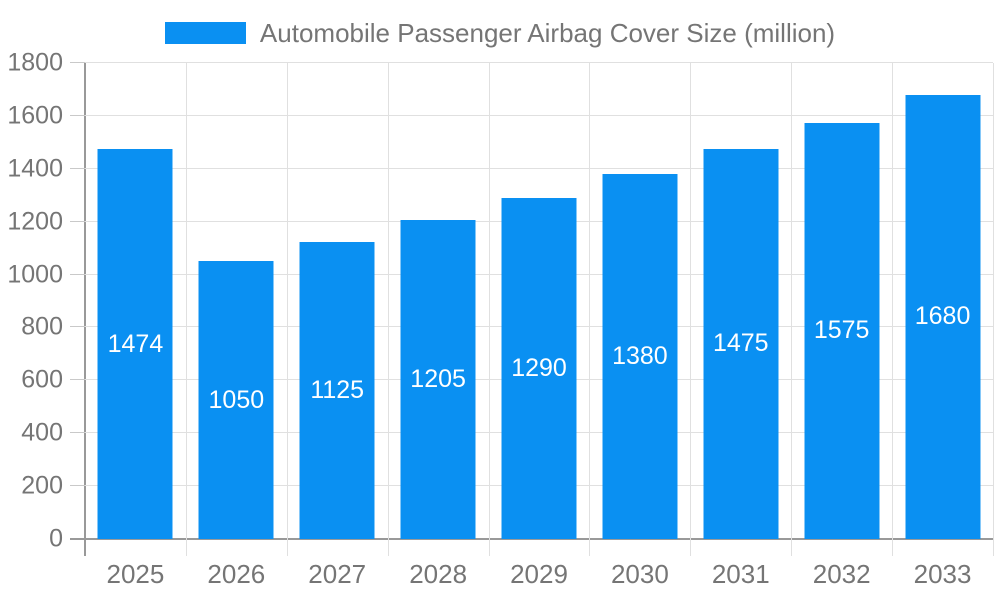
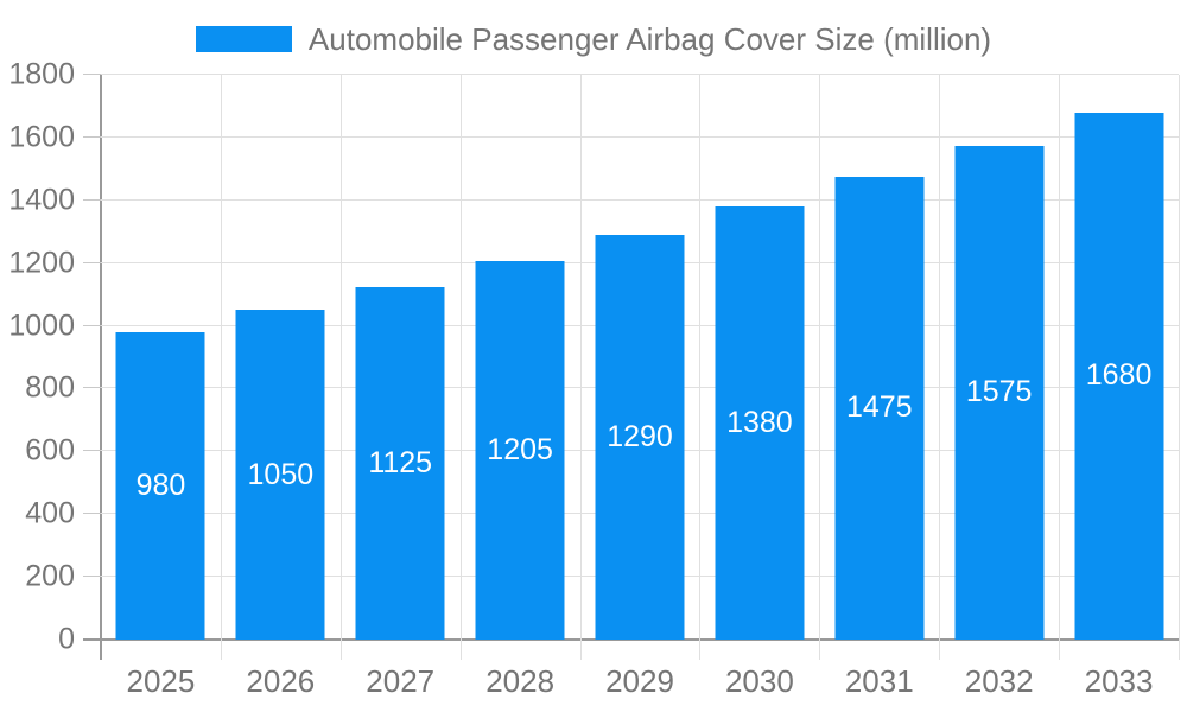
2025: 1474 -> 980
